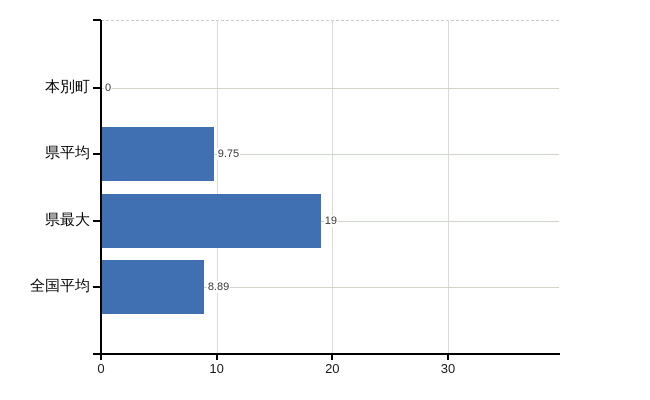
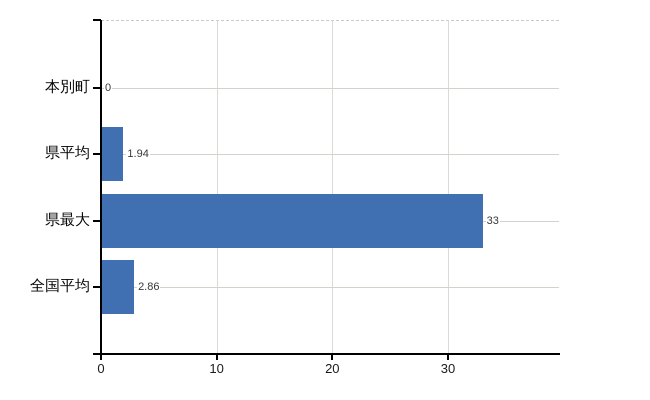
県平均: 9.75 -> 1.94
県最大: 19 -> 33
全国平均: 8.89 -> 2.86
